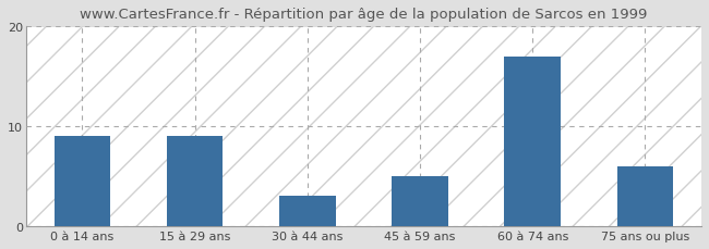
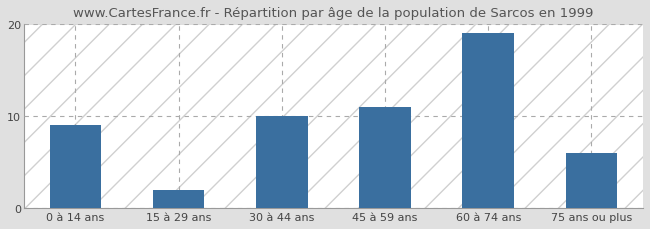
15 à 29 ans: 9 -> 2
30 à 44 ans: 3 -> 10
45 à 59 ans: 5 -> 11
60 à 74 ans: 17 -> 19
